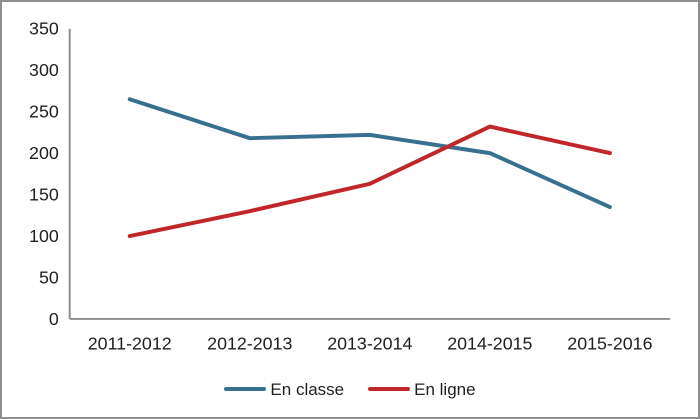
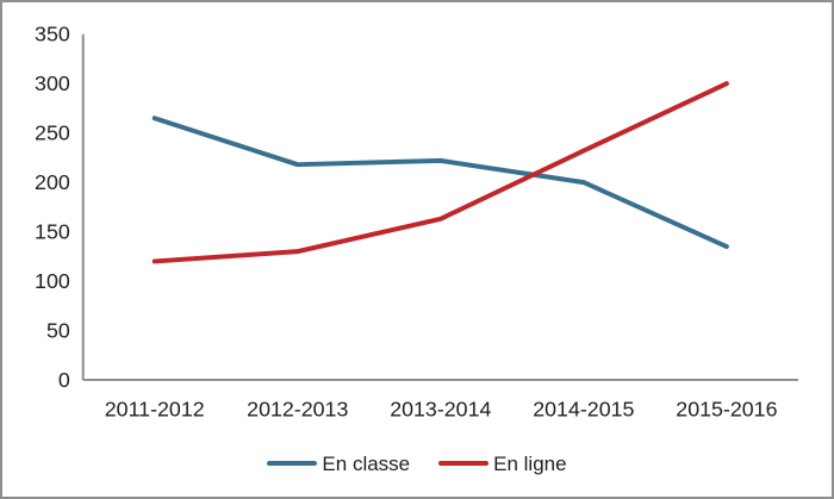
En ligne/2011-2012: 100 -> 120
En ligne/2015-2016: 200 -> 300
